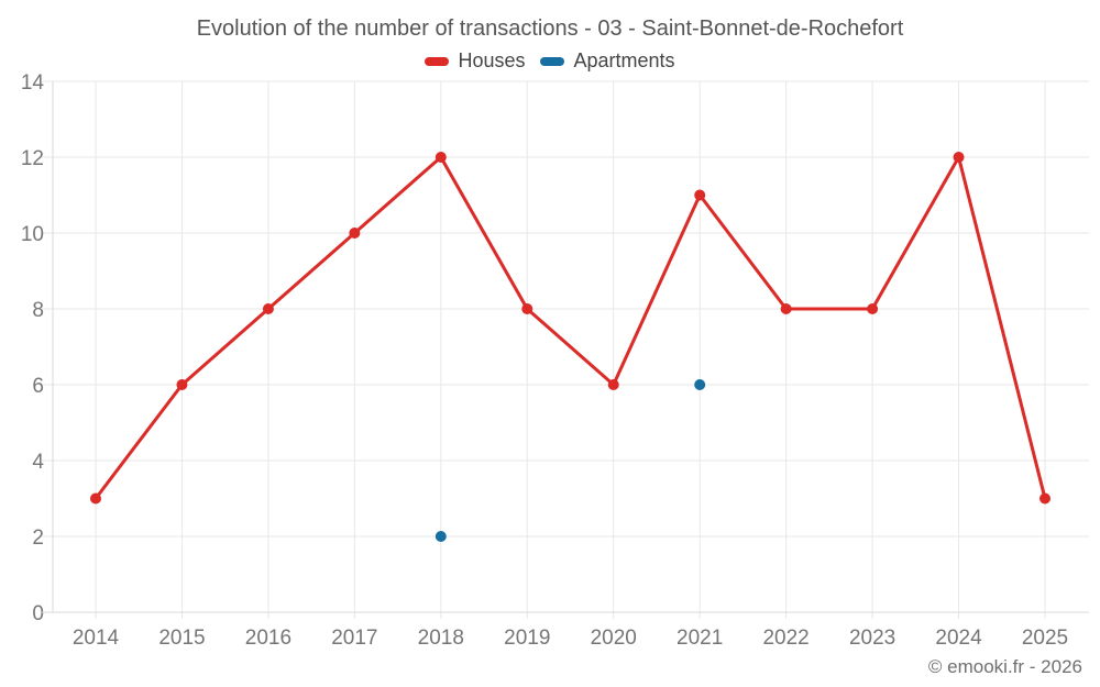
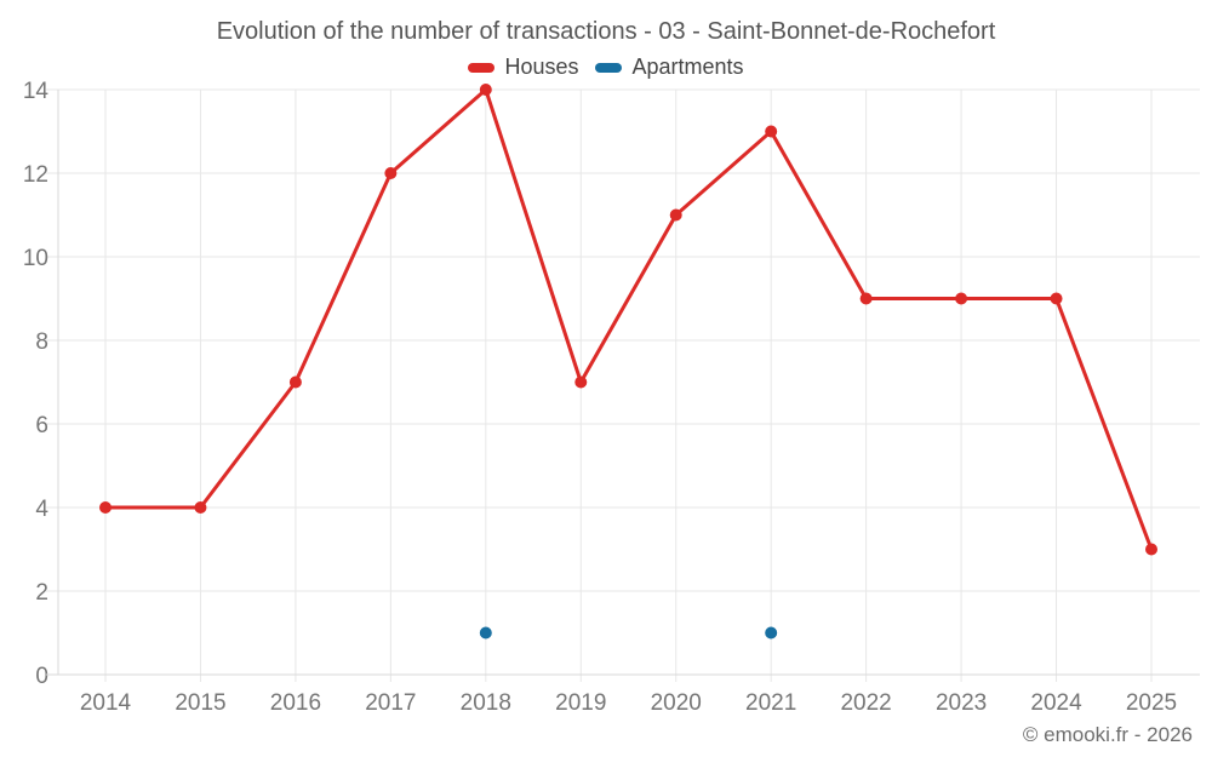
Houses/2014: 3 -> 4
Houses/2015: 6 -> 4
Houses/2016: 8 -> 7
Houses/2017: 10 -> 12
Houses/2018: 12 -> 14
Apartments/2018: 2 -> 1
Houses/2019: 8 -> 7
Houses/2020: 6 -> 11
Houses/2021: 11 -> 13
Apartments/2021: 6 -> 1
Houses/2022: 8 -> 9
Houses/2023: 8 -> 9
Houses/2024: 12 -> 9
